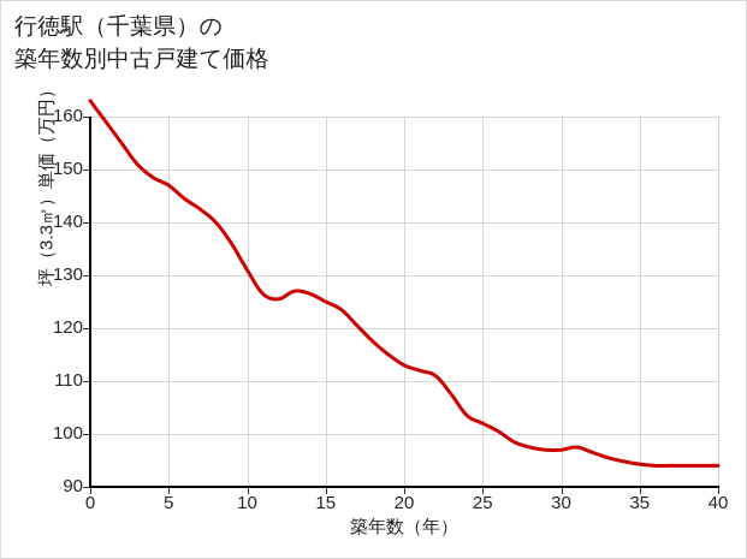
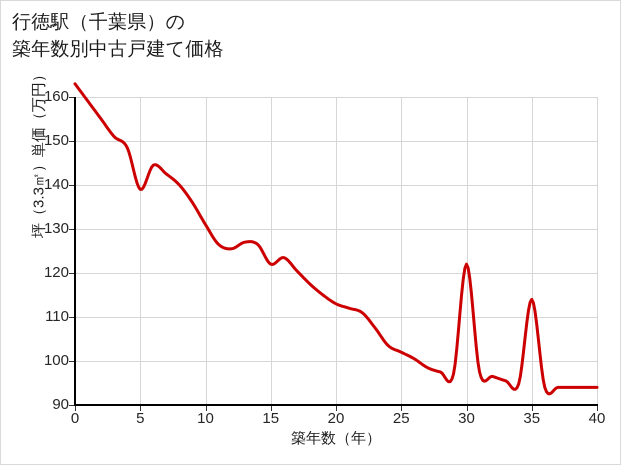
5: 147 -> 139
15: 125 -> 122
30: 97 -> 122
35: 94 -> 114
